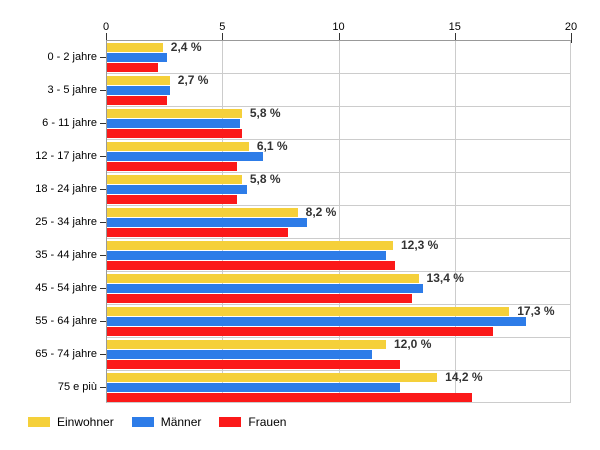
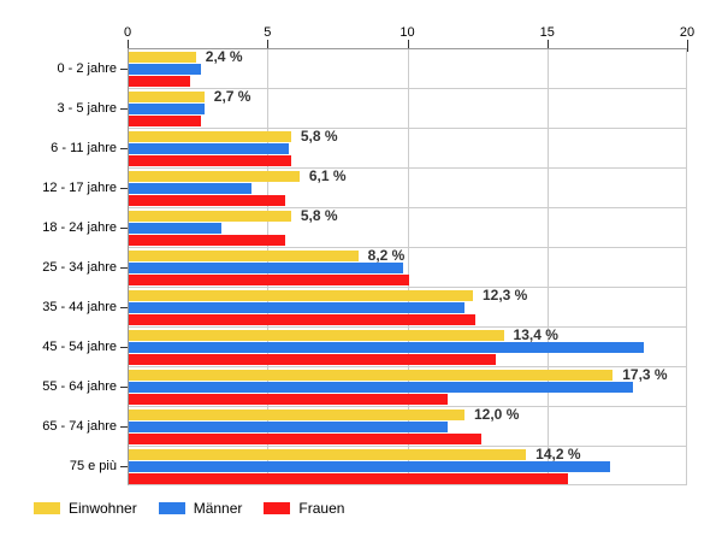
Männer/12 - 17 jahre: 6.7 -> 4.4
Männer/18 - 24 jahre: 6.0 -> 3.3
Männer/25 - 34 jahre: 8.6 -> 9.8
Frauen/25 - 34 jahre: 7.8 -> 10.0
Männer/45 - 54 jahre: 13.6 -> 18.4
Frauen/55 - 64 jahre: 16.6 -> 11.4
Männer/75 e più: 12.6 -> 17.2
